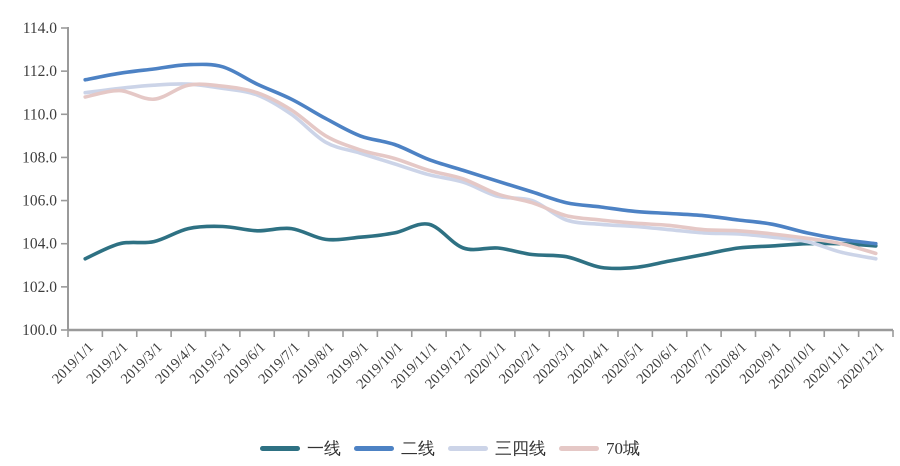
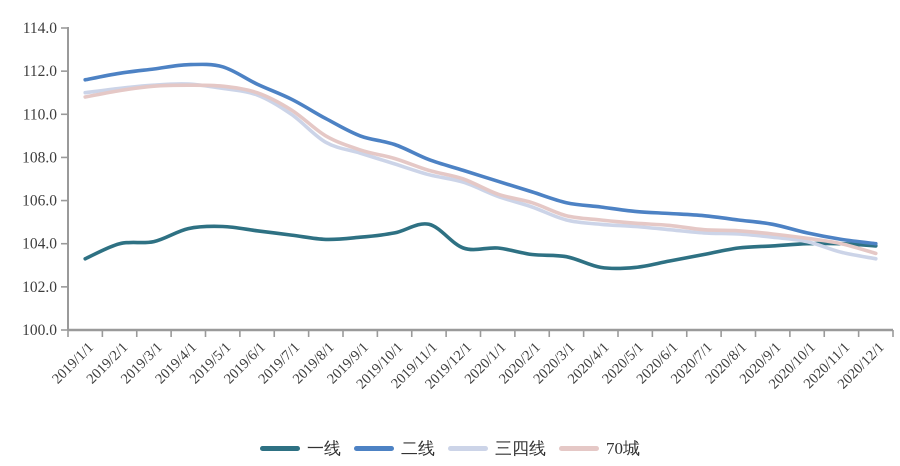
70城/2019/3/1: 110.7 -> 111.3
一线/2019/7/1: 104.7 -> 104.4
三四线/2020/2/1: 106.0 -> 105.7
